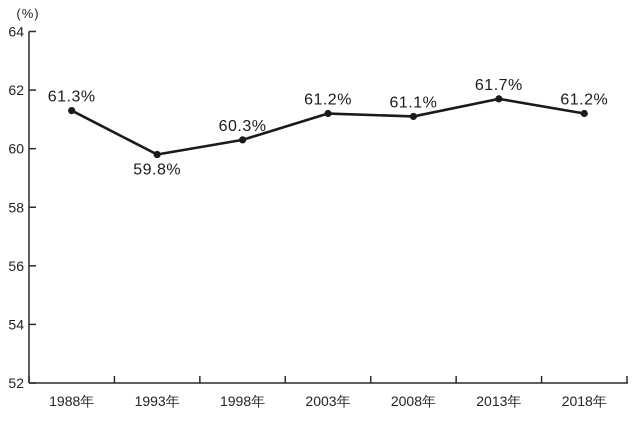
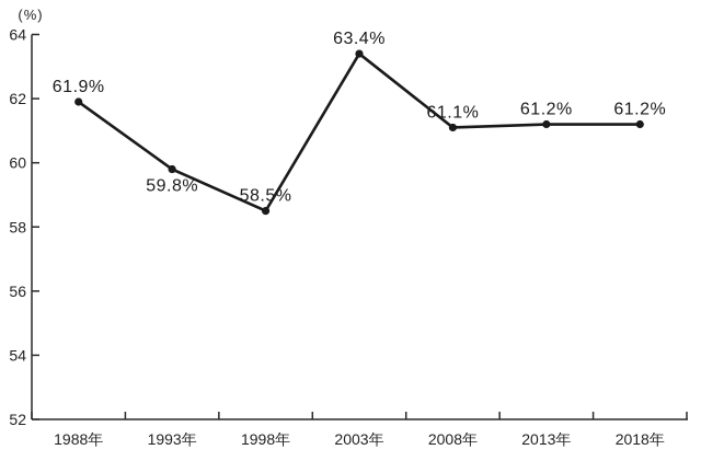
1988年: 61.3% -> 61.9%
1998年: 60.3% -> 58.5%
2003年: 61.2% -> 63.4%
2013年: 61.7% -> 61.2%
